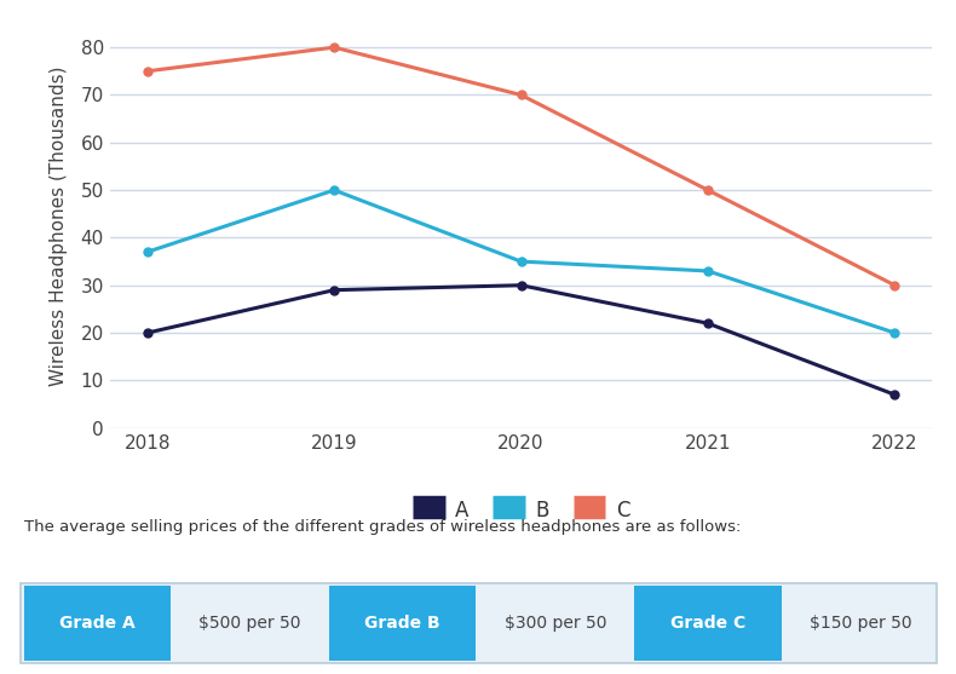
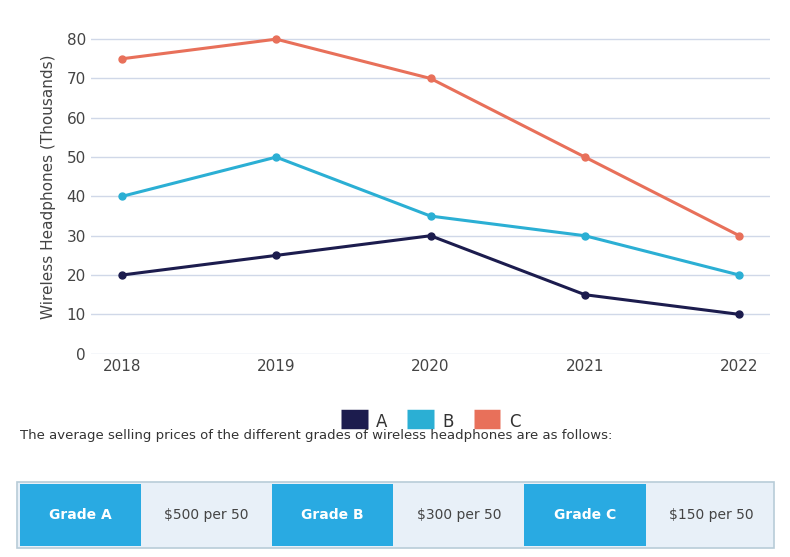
B/2018: 37 -> 40
A/2019: 29 -> 25
A/2021: 22 -> 15
B/2021: 33 -> 30
A/2022: 7 -> 10
